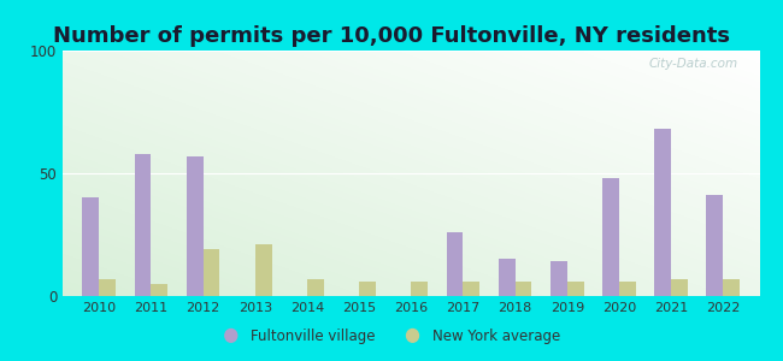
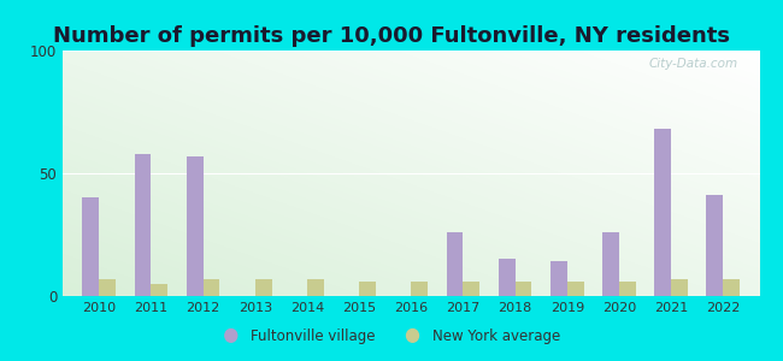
New York average/2012: 19 -> 7
New York average/2013: 21 -> 7
Fultonville village/2020: 48 -> 26
